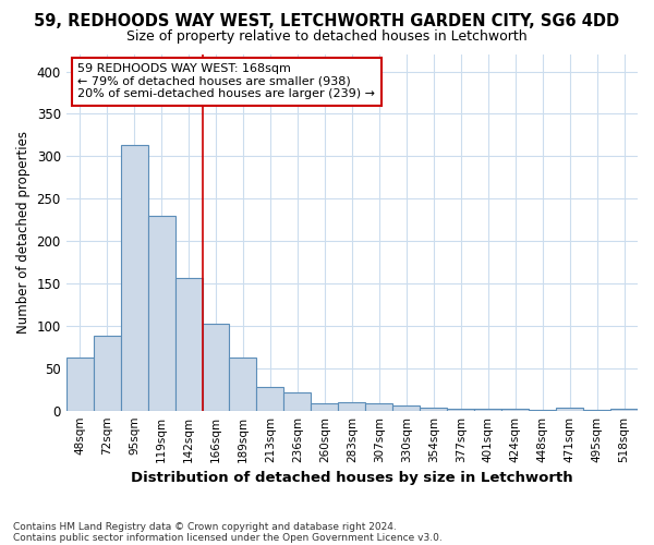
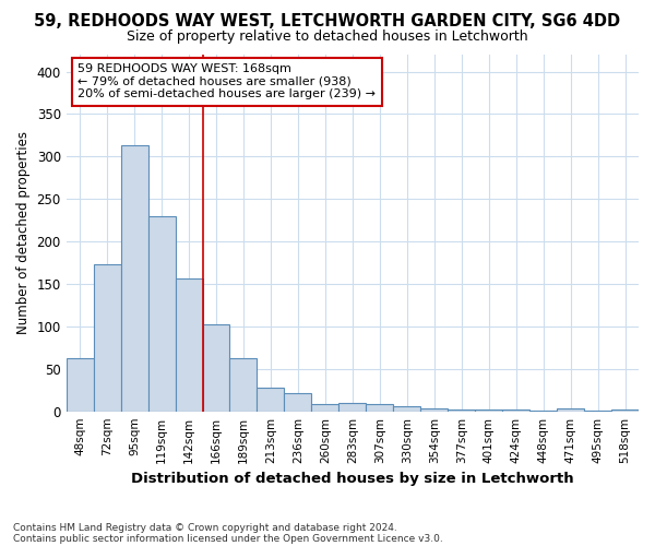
72sqm: 88 -> 173
